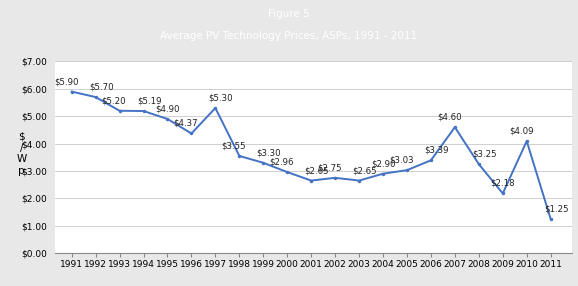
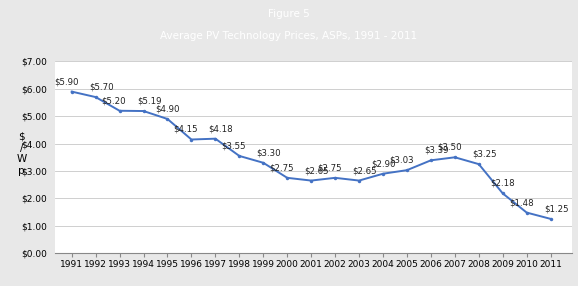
1996: $4.37 -> $4.15
1997: $5.30 -> $4.18
2000: $2.96 -> $2.75
2007: $4.60 -> $3.50
2010: $4.09 -> $1.48
